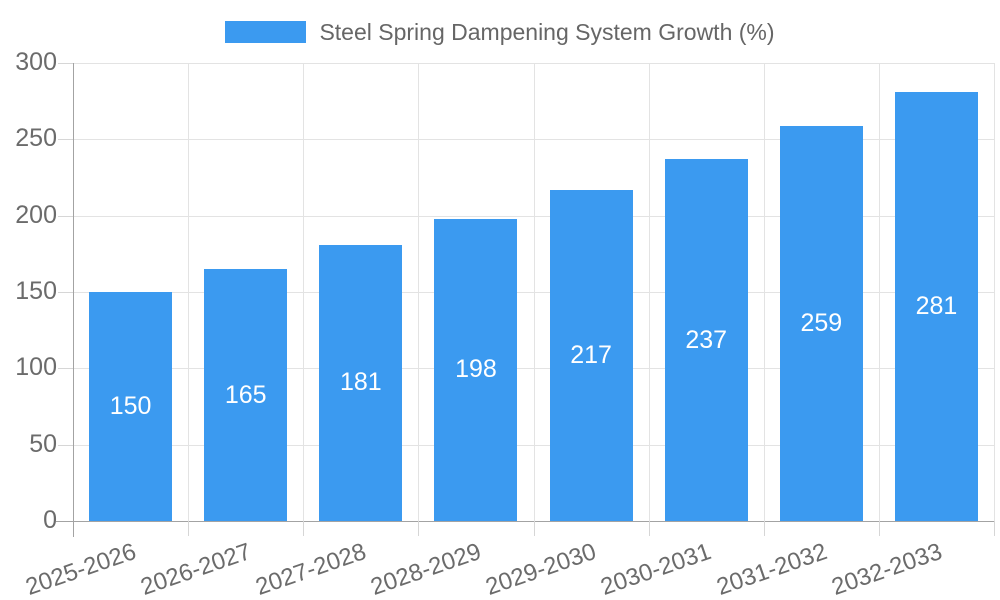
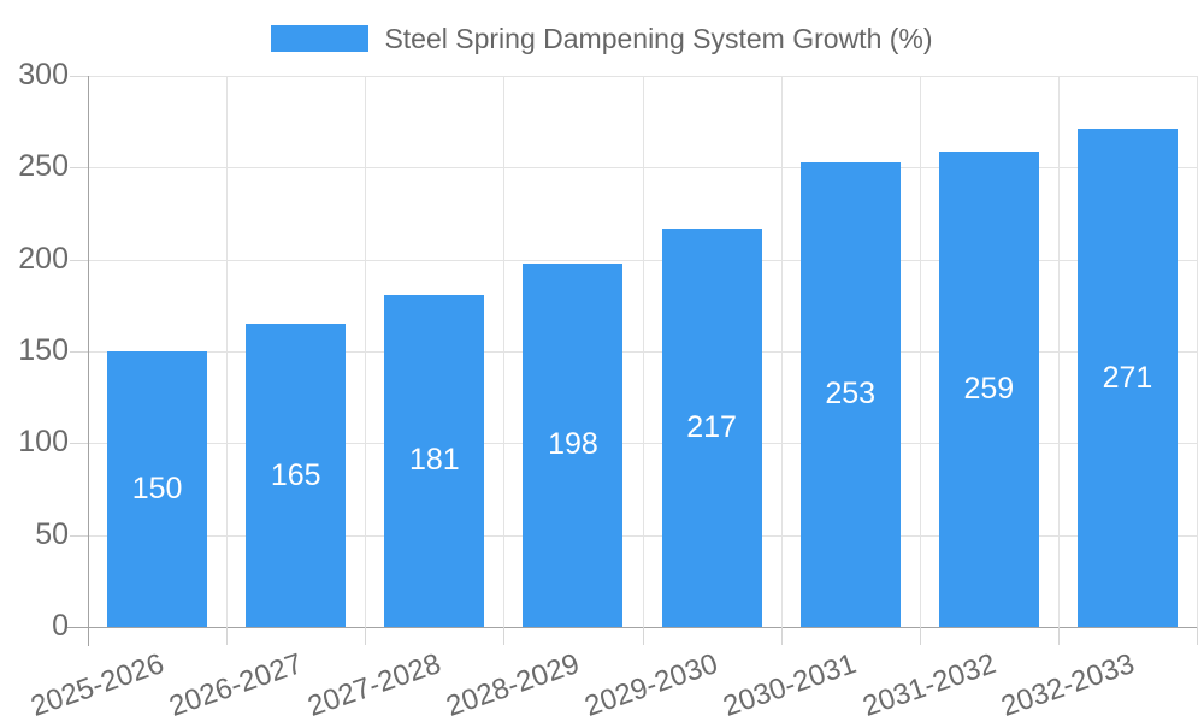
2030-2031: 237 -> 253
2032-2033: 281 -> 271
